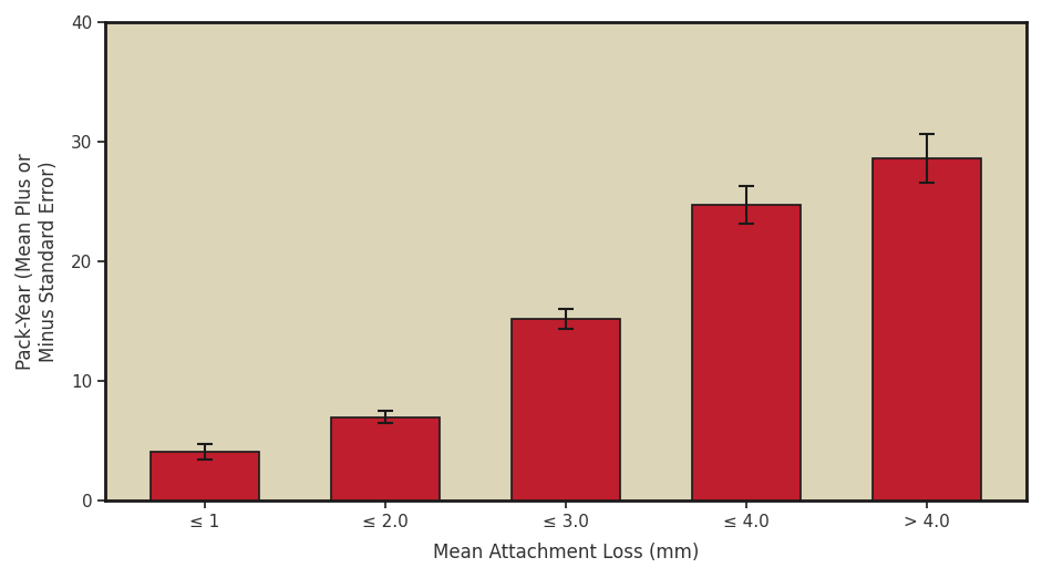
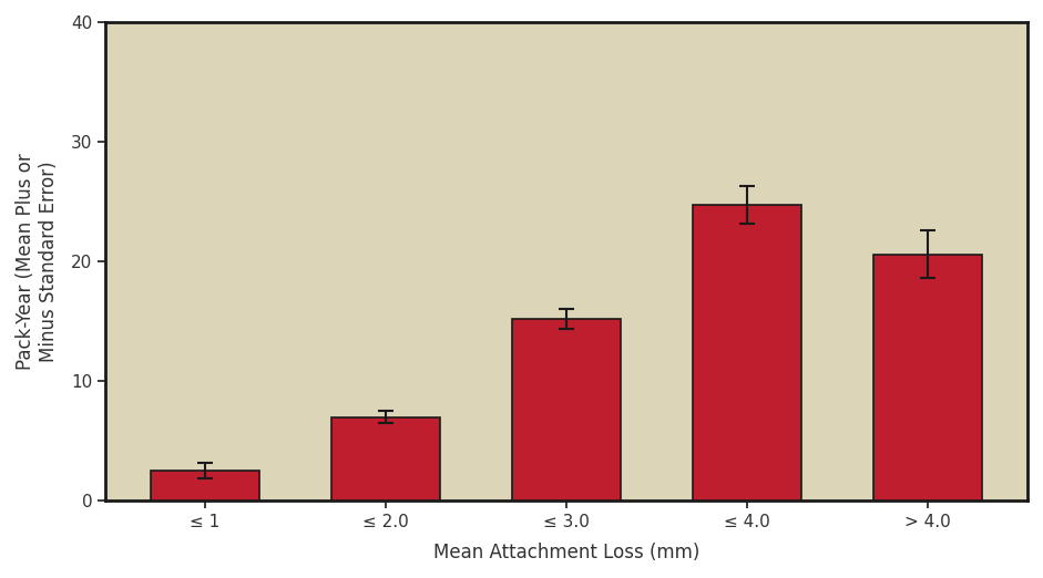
≤ 1: 4.1 -> 2.5
> 4.0: 28.6 -> 20.6
